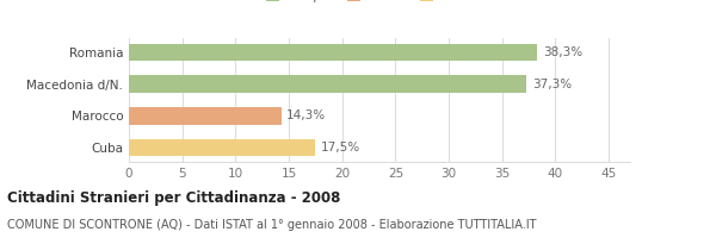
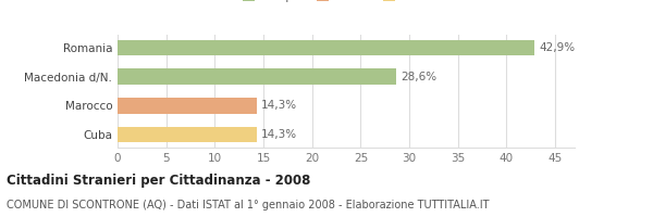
Romania: 38,3% -> 42,9%
Macedonia d/N.: 37,3% -> 28,6%
Cuba: 17,5% -> 14,3%
